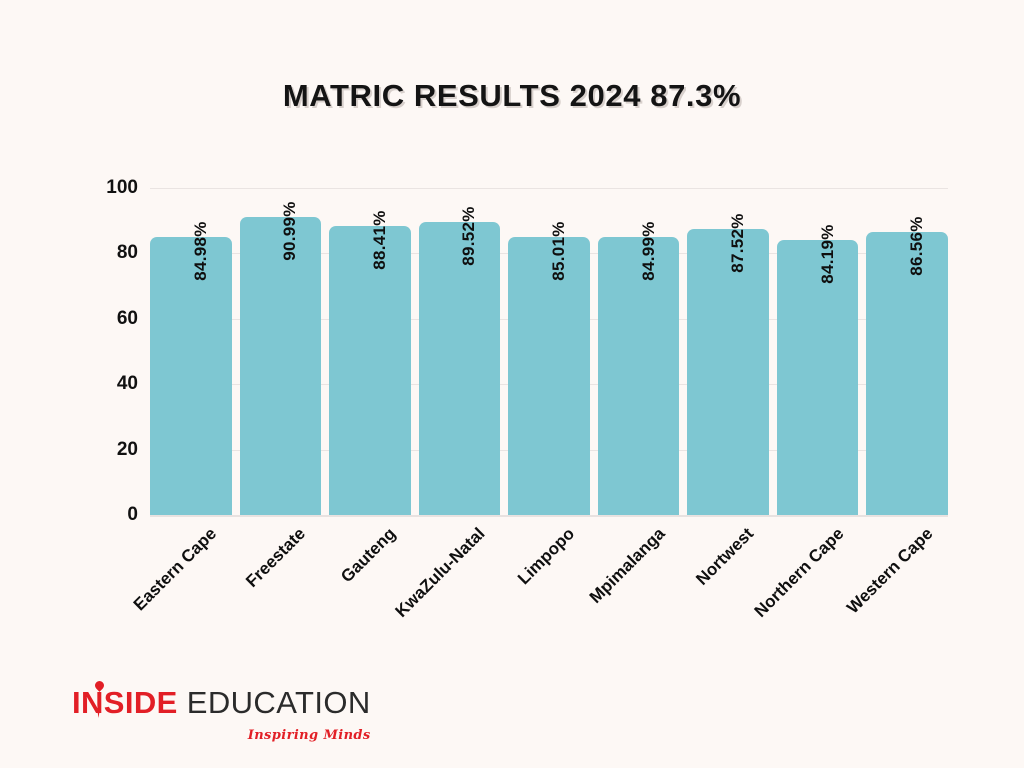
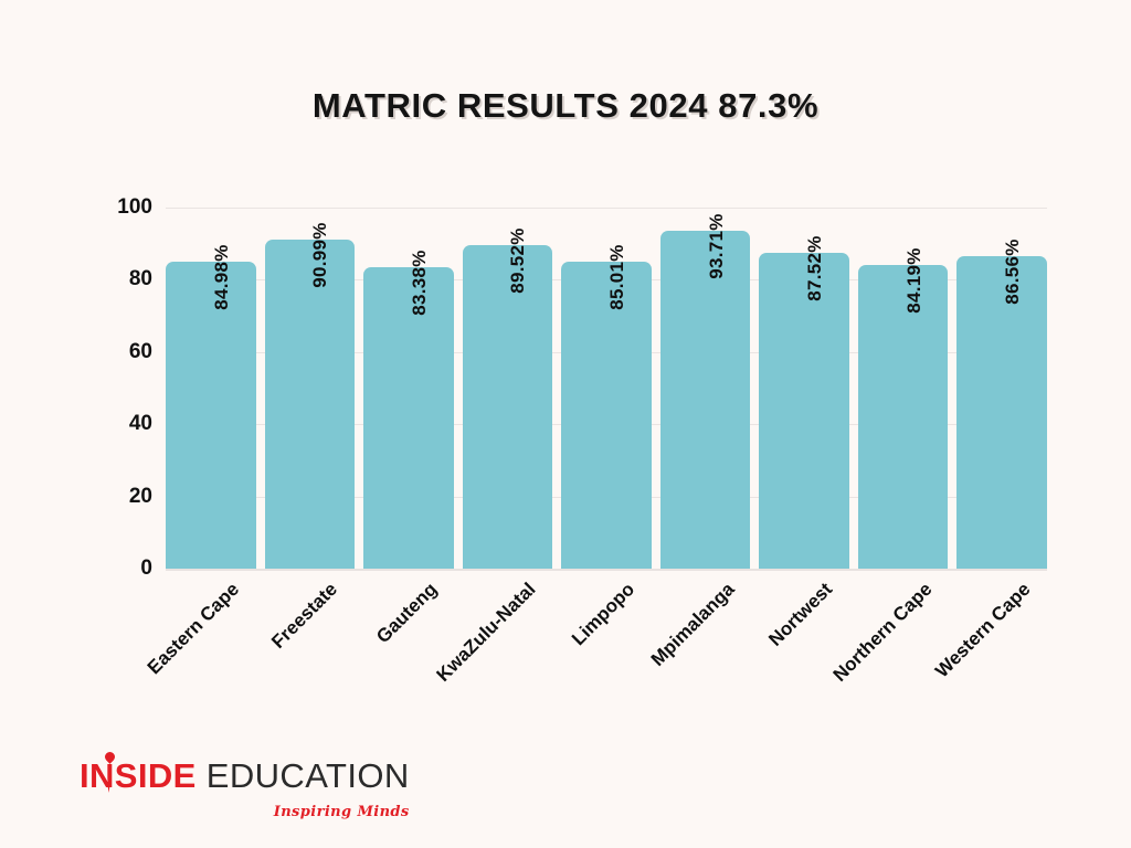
Gauteng: 88.41% -> 83.38%
Mpimalanga: 84.99% -> 93.71%
